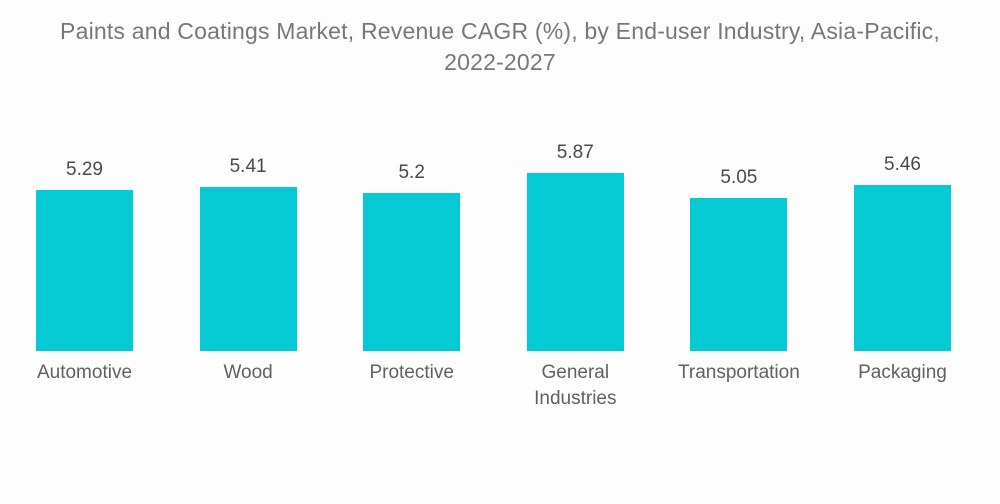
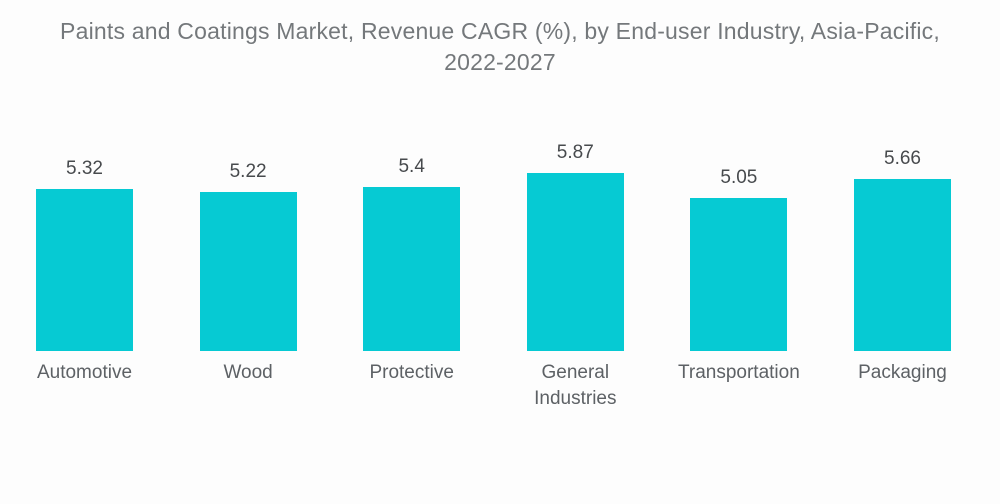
Automotive: 5.29 -> 5.32
Wood: 5.41 -> 5.22
Protective: 5.2 -> 5.4
Packaging: 5.46 -> 5.66
